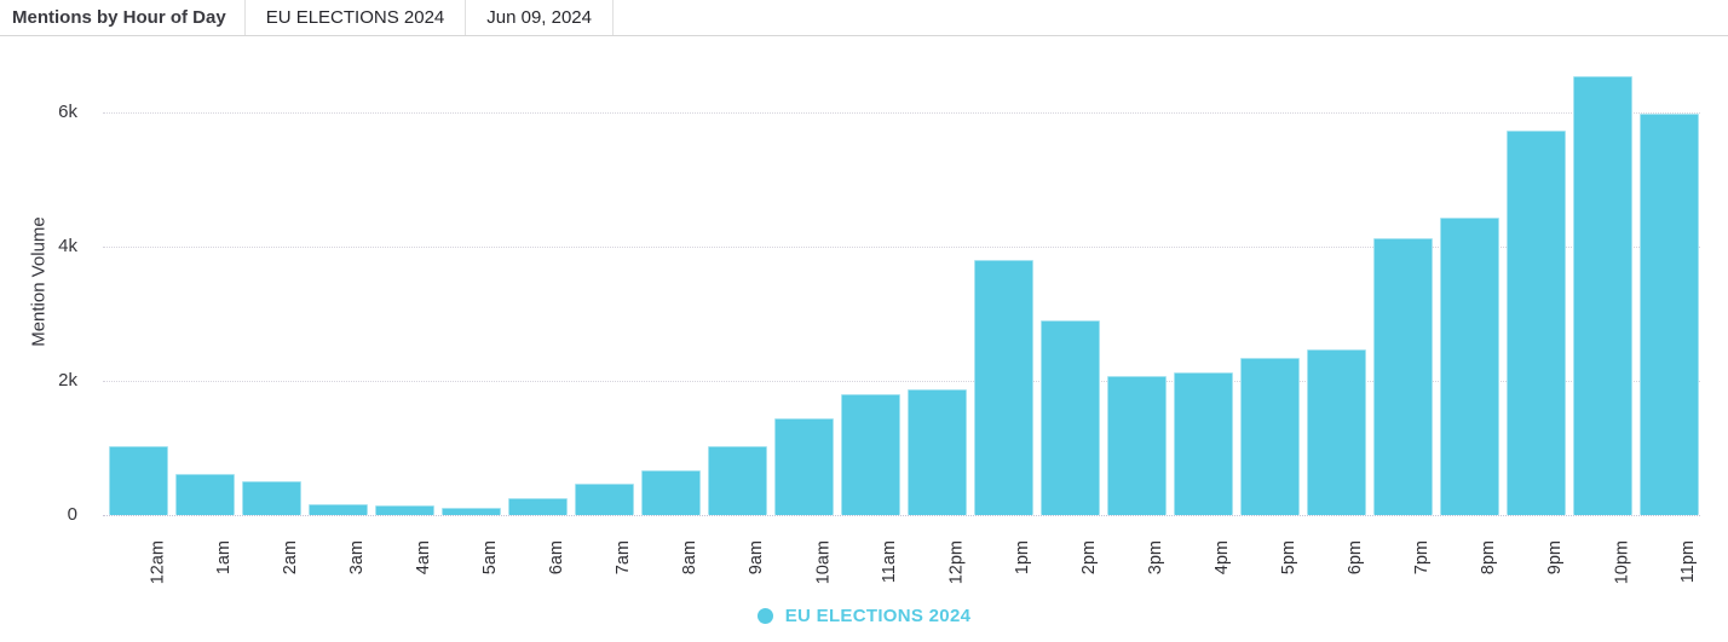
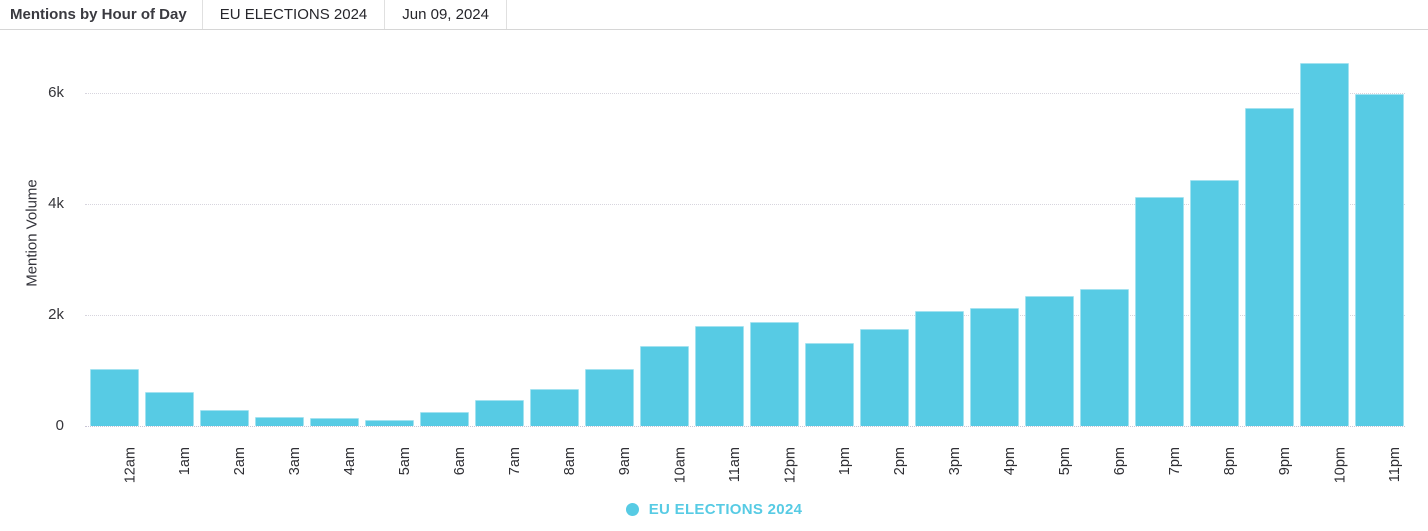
2am: 0.5k -> 0.3k
1pm: 3.8k -> 1.5k
2pm: 2.9k -> 1.8k
